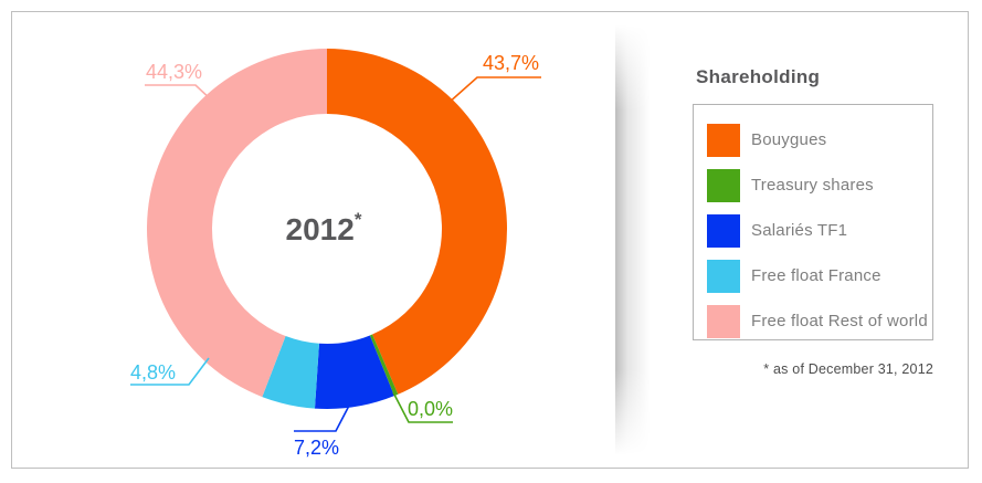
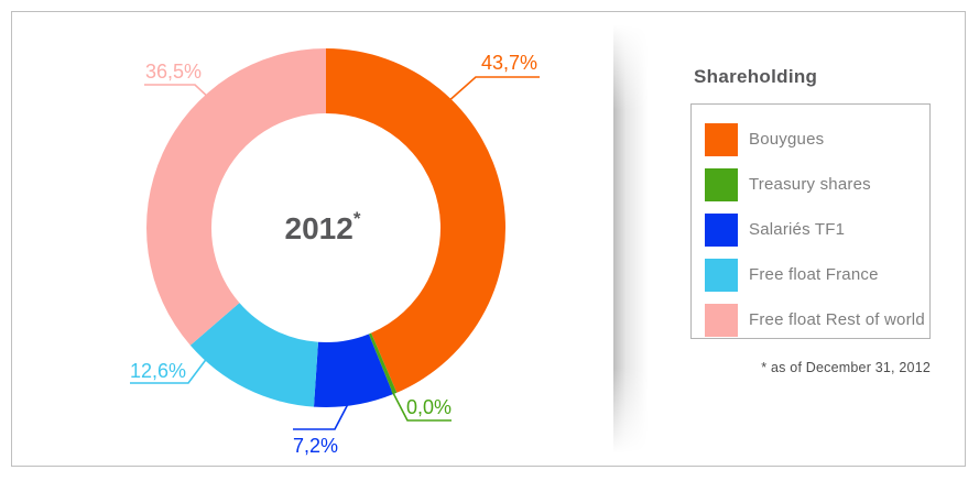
Free float France: 4,8% -> 12,6%
Free float Rest of world: 44,3% -> 36,5%
